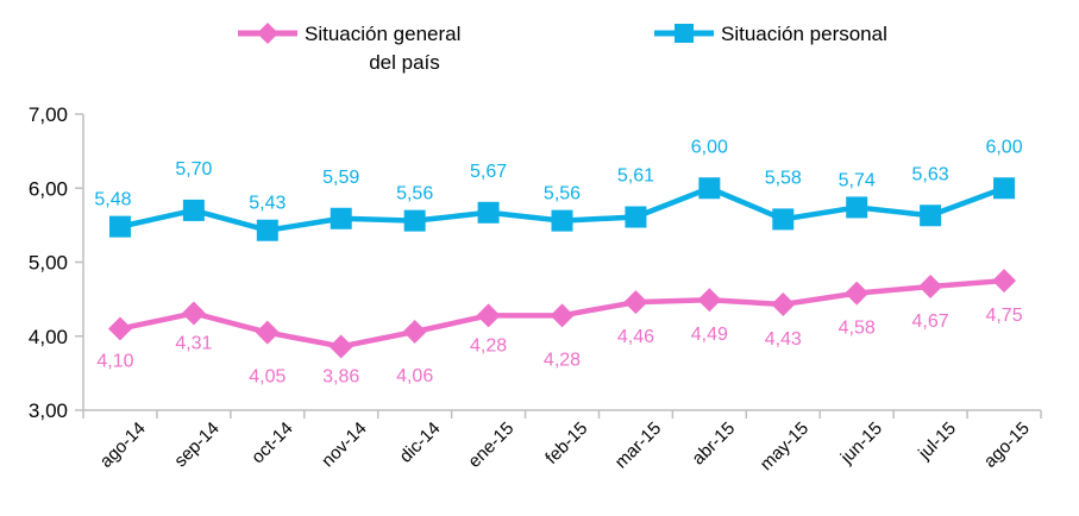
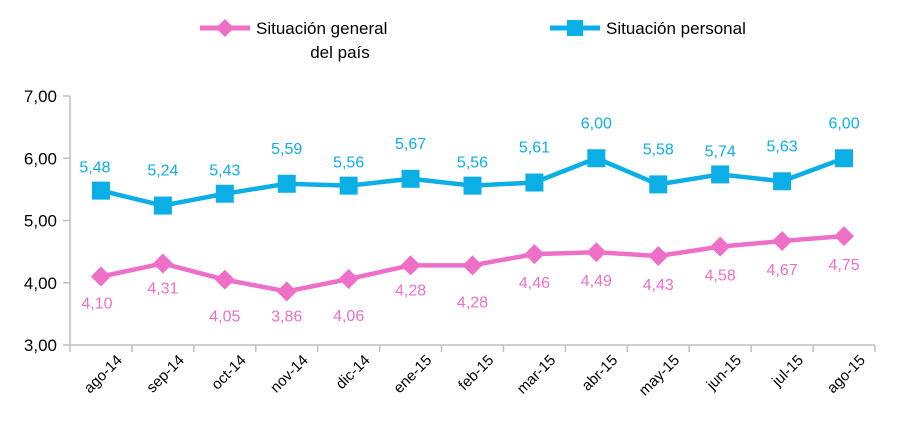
Situación personal/sep-14: 5,70 -> 5,24
